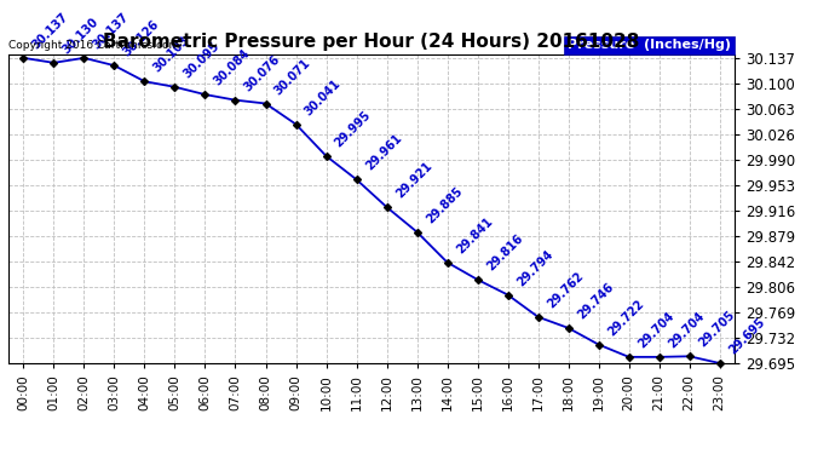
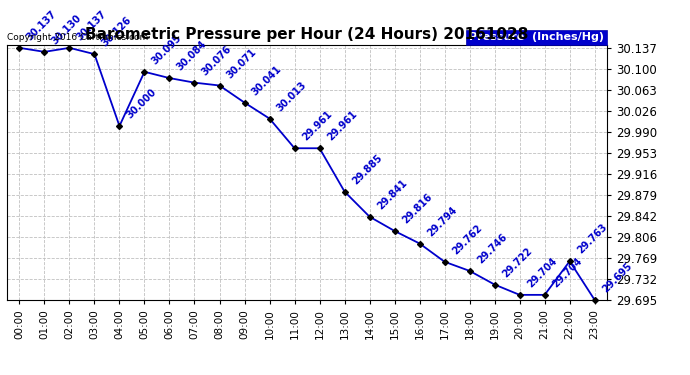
04:00: 30.103 -> 30.000
10:00: 29.995 -> 30.013
12:00: 29.921 -> 29.961
22:00: 29.705 -> 29.763
